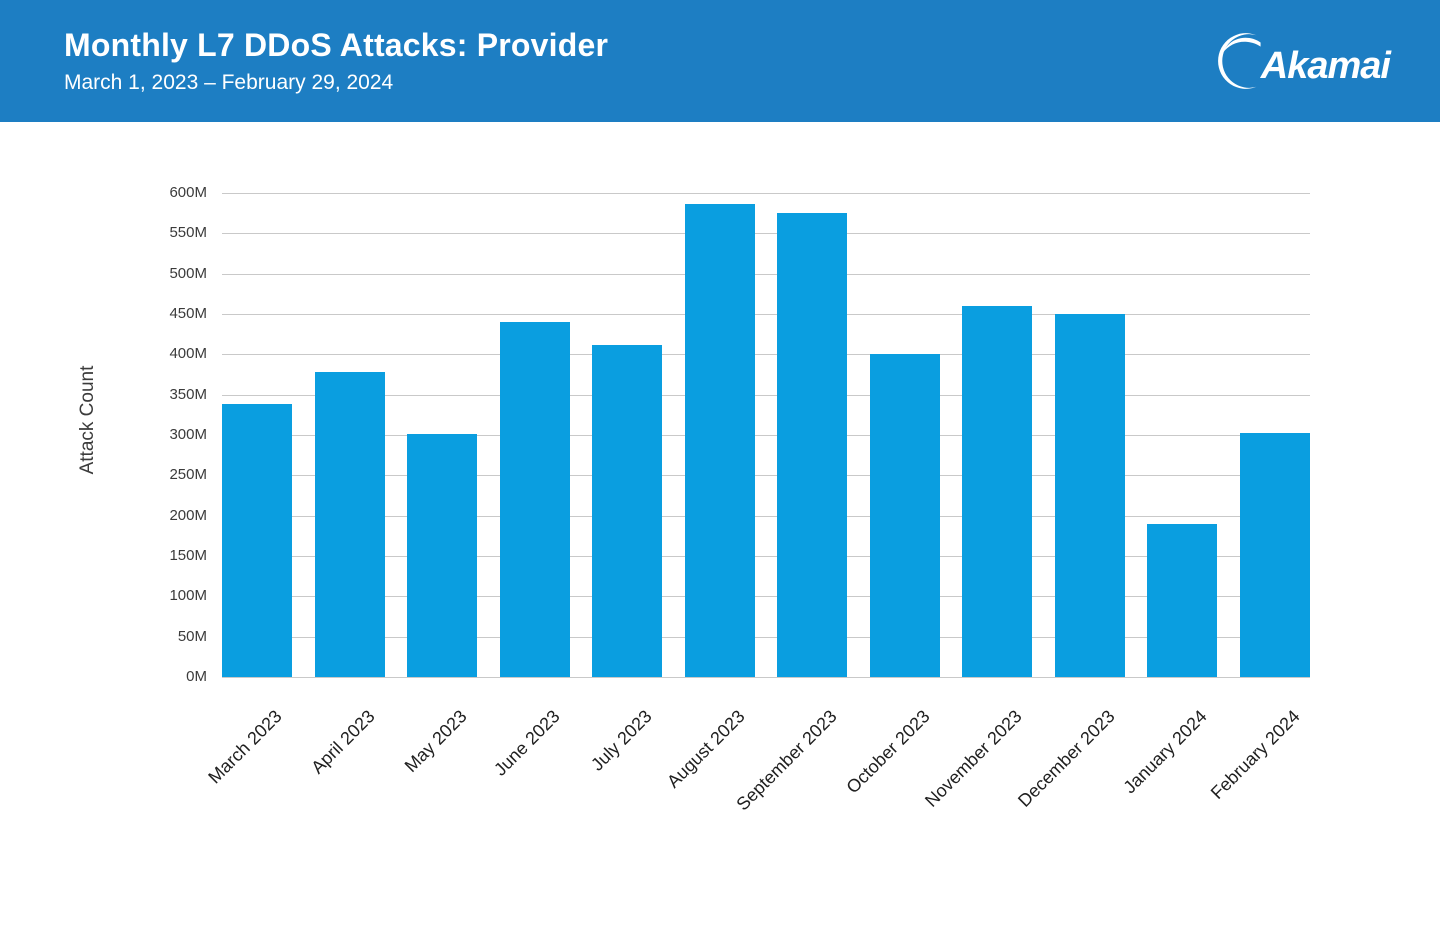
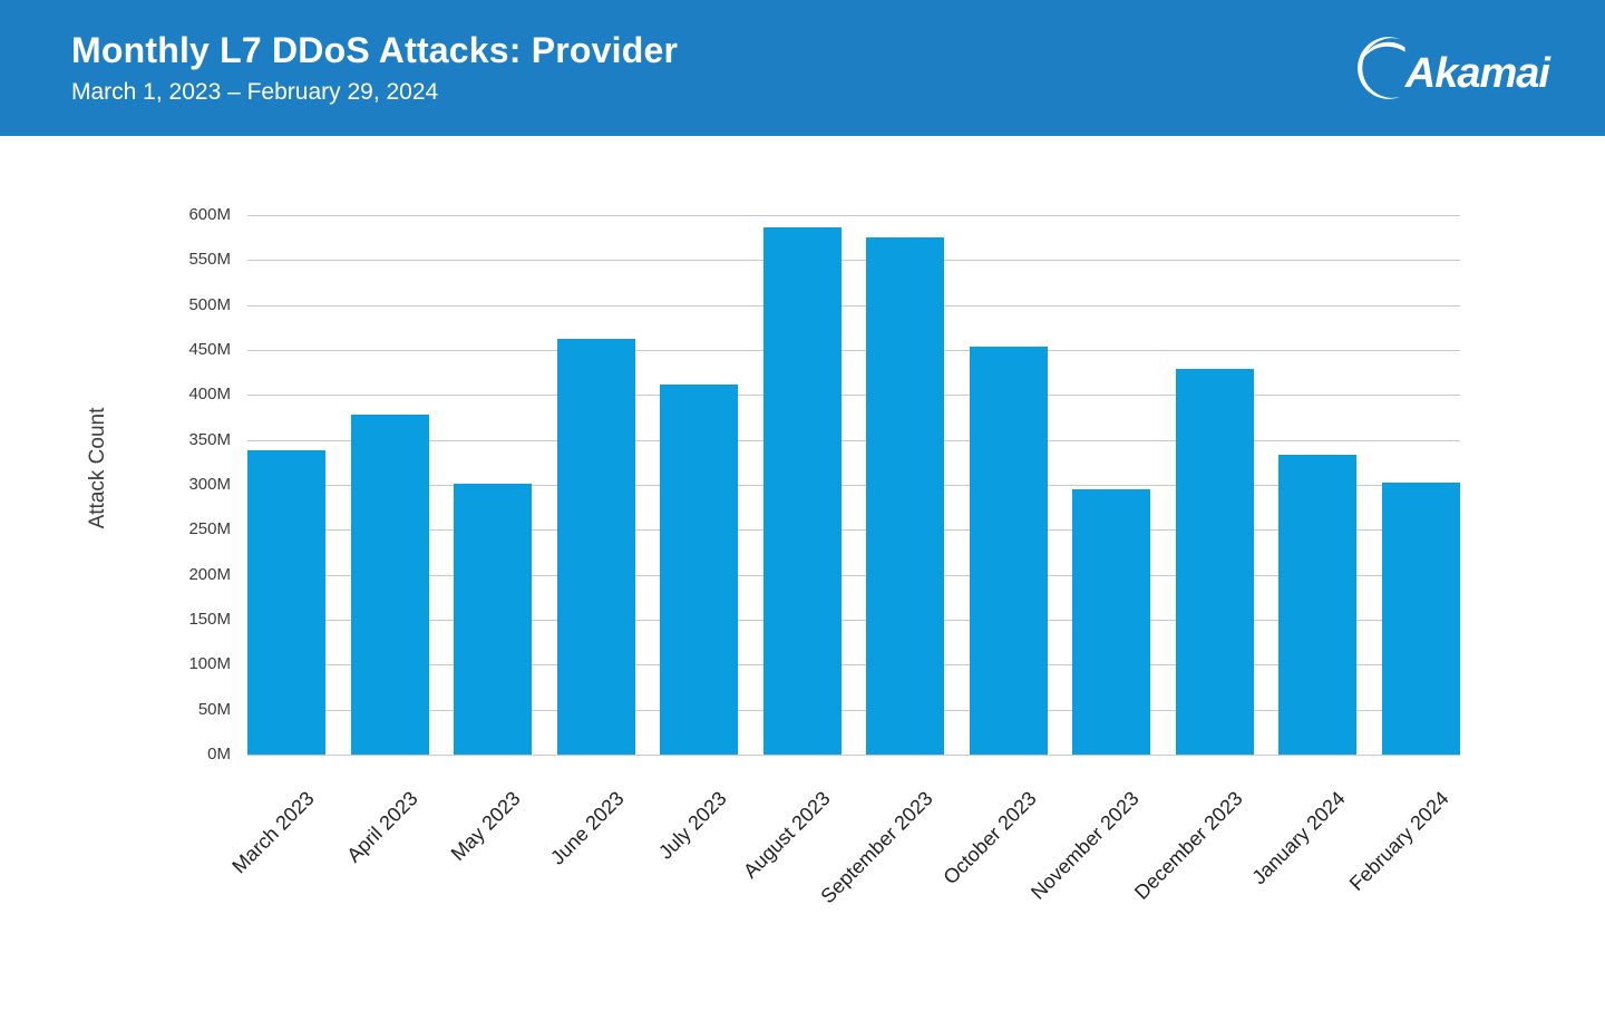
June 2023: 440M -> 460M
October 2023: 400M -> 450M
November 2023: 460M -> 300M
December 2023: 450M -> 430M
January 2024: 190M -> 330M
